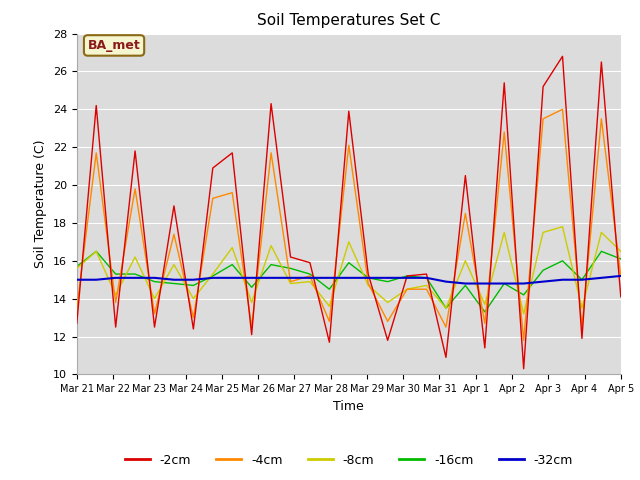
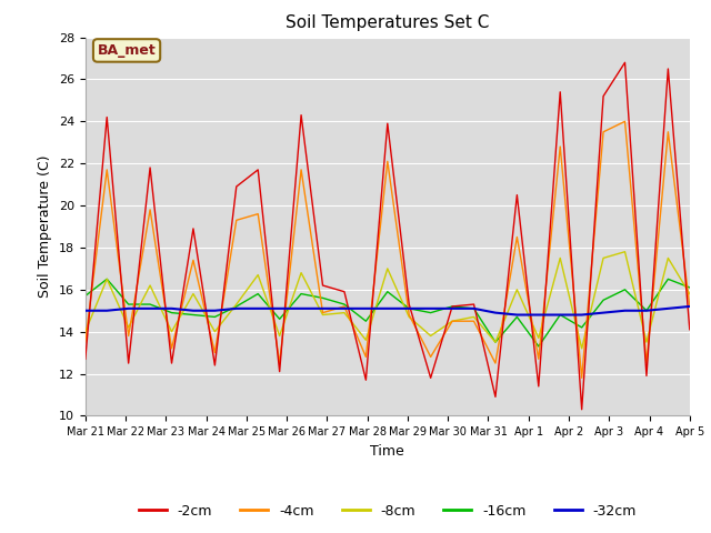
-8cm/Mar 21: 15.6 -> 14.0
-8cm/Apr 5: 16.5 -> 15.8
